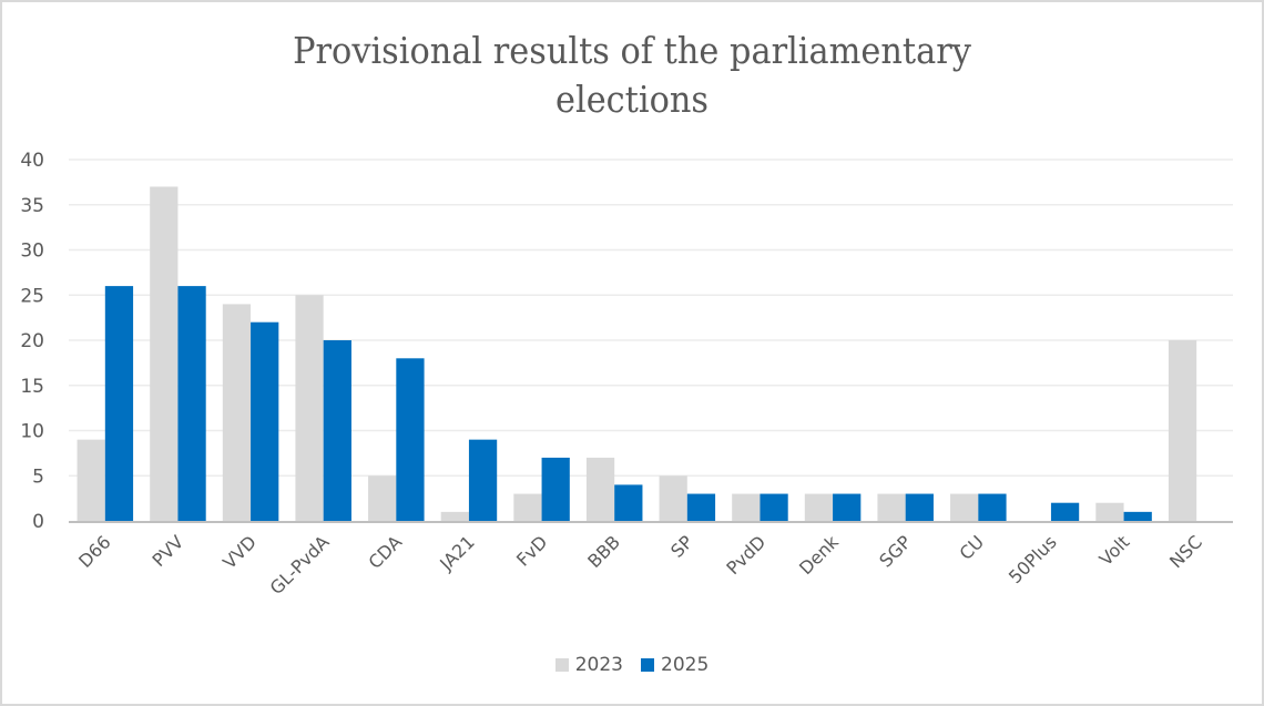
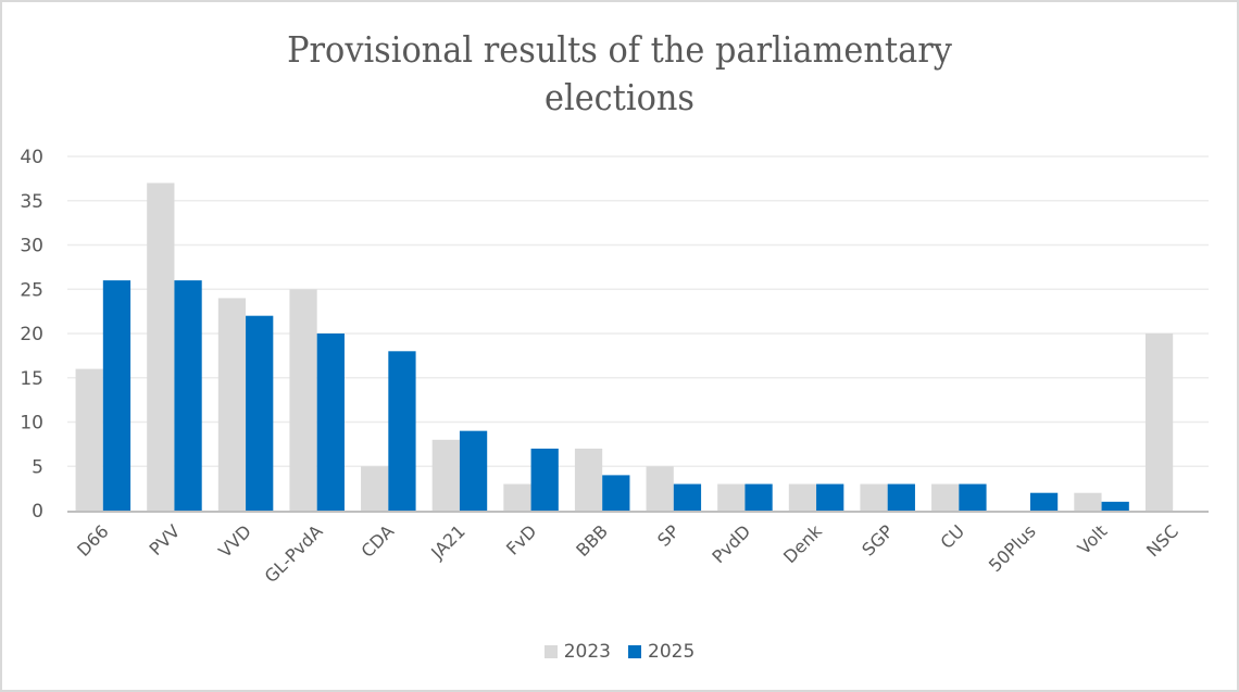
2023/D66: 9 -> 16
2023/JA21: 1 -> 8
